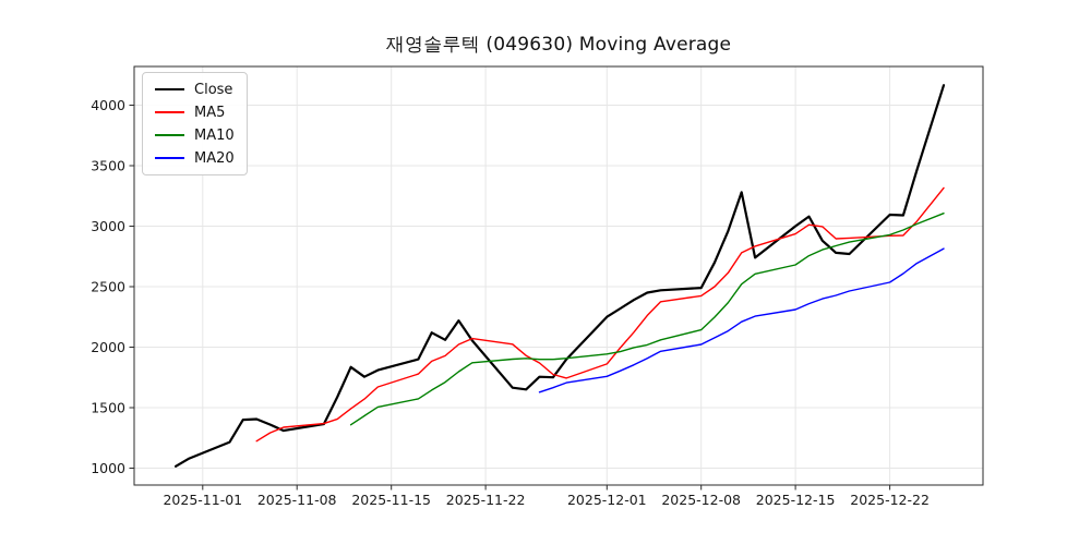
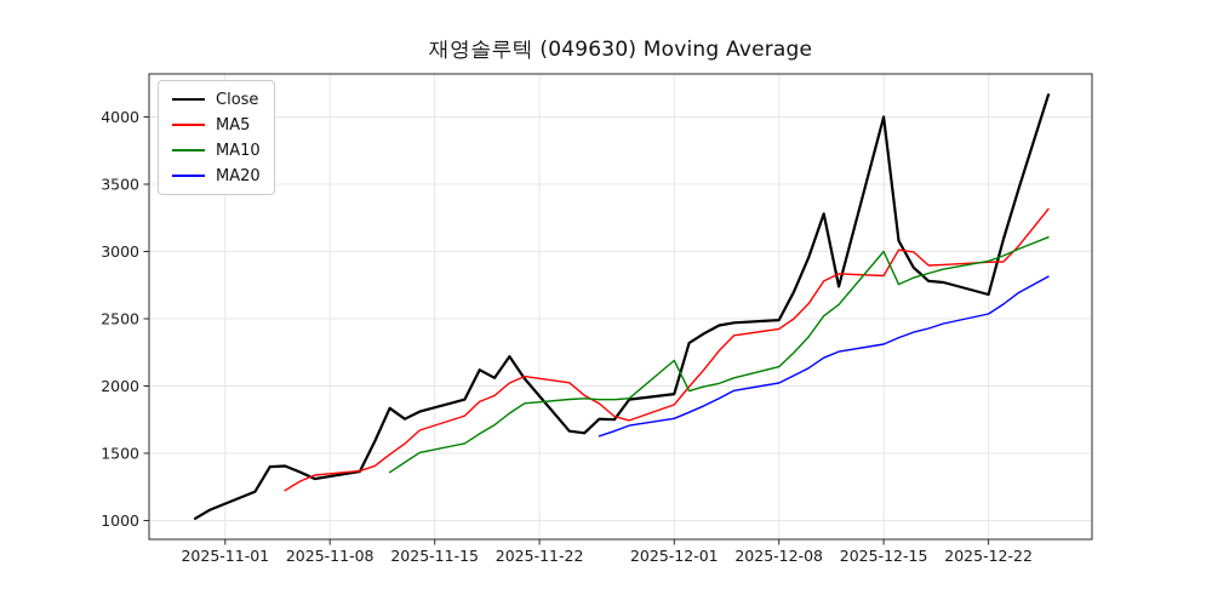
Close/2025-12-01: 2250 -> 1940
MA10/2025-12-01: 1940 -> 2190
Close/2025-12-15: 3000 -> 4000
MA5/2025-12-15: 2940 -> 2820
MA10/2025-12-15: 2680 -> 3000
Close/2025-12-22: 3100 -> 2680
